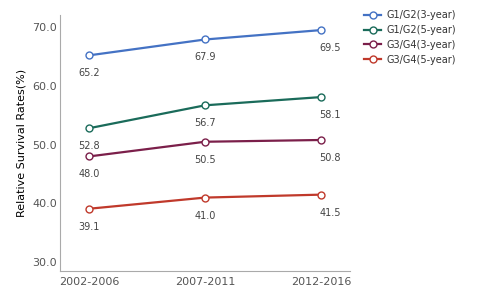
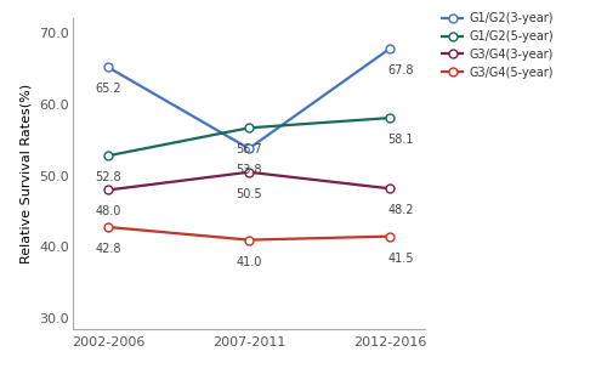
G3/G4(5-year)/2002-2006: 39.1 -> 42.8
G1/G2(3-year)/2007-2011: 67.9 -> 53.8
G1/G2(3-year)/2012-2016: 69.5 -> 67.8
G3/G4(3-year)/2012-2016: 50.8 -> 48.2
